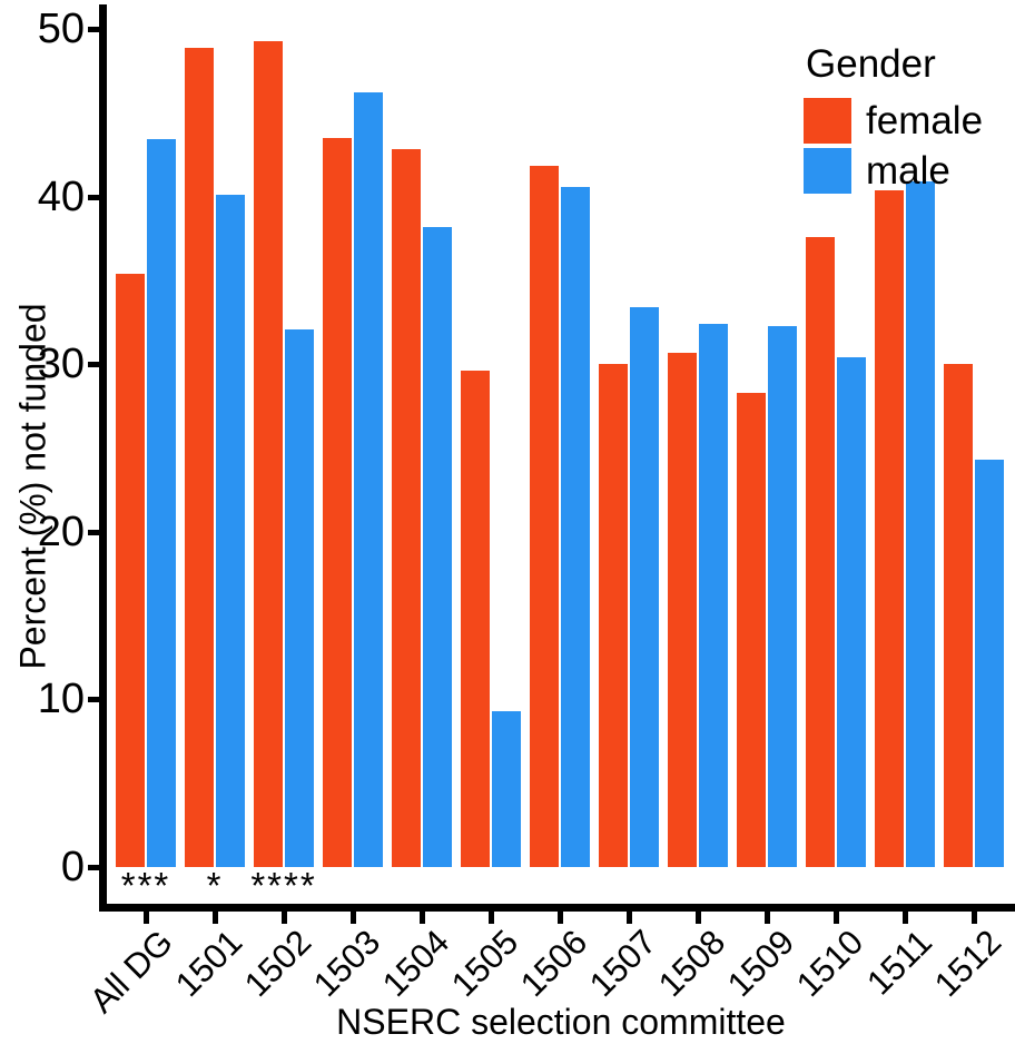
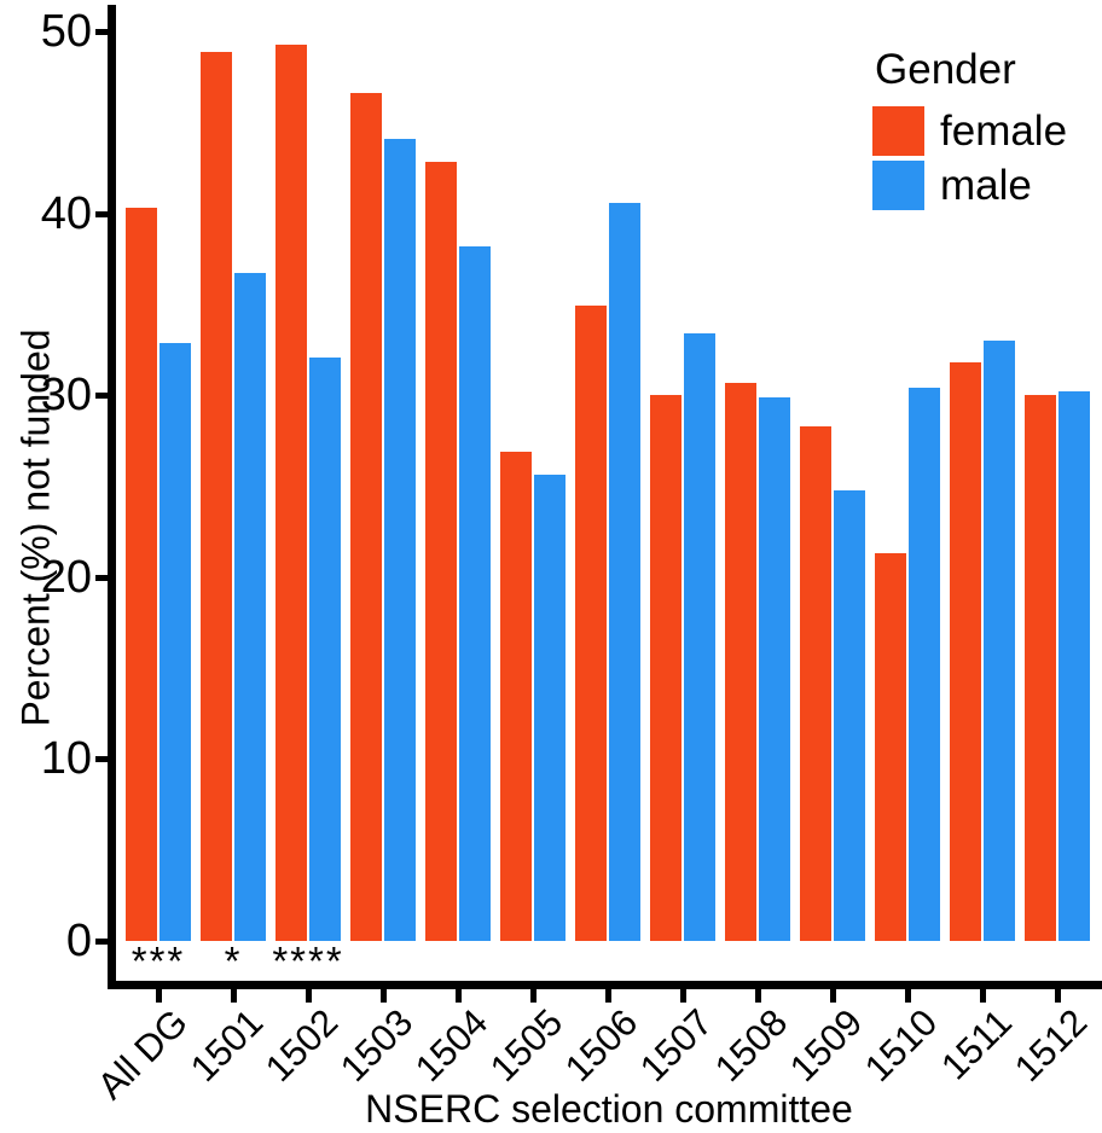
female/All DG: 35.4 -> 40.3
male/All DG: 43.4 -> 32.9
male/1501: 40.1 -> 36.7
female/1503: 43.5 -> 46.6
male/1503: 46.2 -> 44.1
female/1505: 29.6 -> 26.9
male/1505: 9.3 -> 25.6
female/1506: 41.8 -> 34.9
male/1508: 32.4 -> 29.9
male/1509: 32.3 -> 24.8
female/1510: 37.6 -> 21.3
female/1511: 40.4 -> 31.8
male/1511: 40.9 -> 33.0
male/1512: 24.3 -> 30.2
